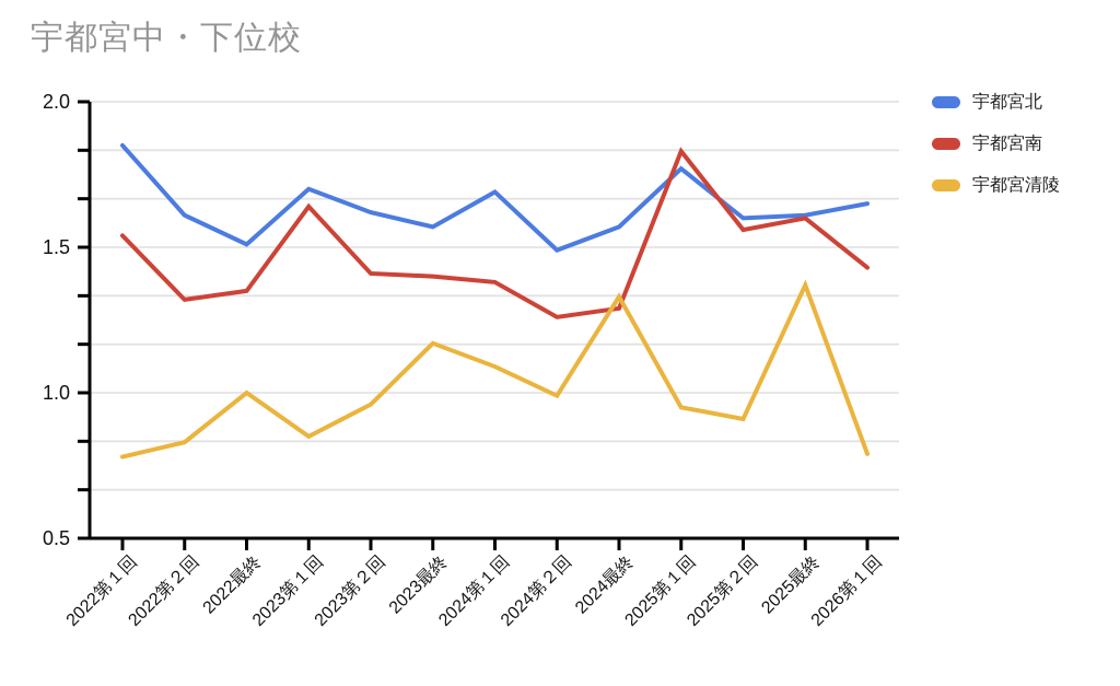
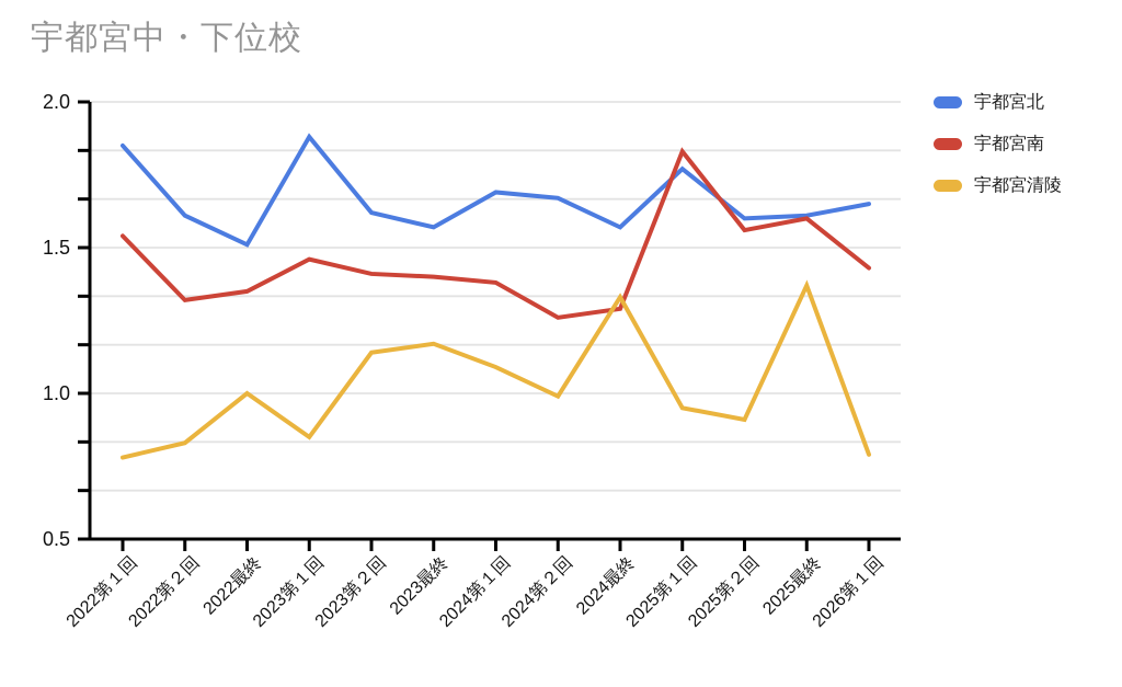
宇都宮北/2023第１回: 1.70 -> 1.88
宇都宮南/2023第１回: 1.64 -> 1.46
宇都宮清陵/2023第２回: 0.96 -> 1.14
宇都宮北/2024第２回: 1.49 -> 1.67
